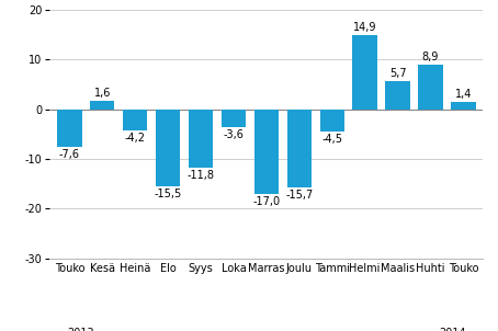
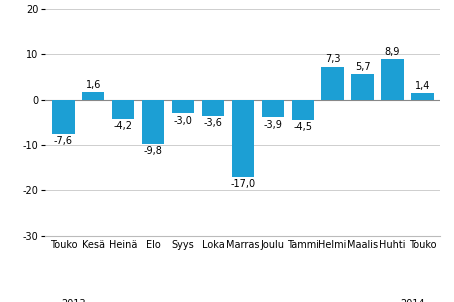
Elo: -15,5 -> -9,8
Syys: -11,8 -> -3,0
Joulu: -15,7 -> -3,9
Helmi: 14,9 -> 7,3
